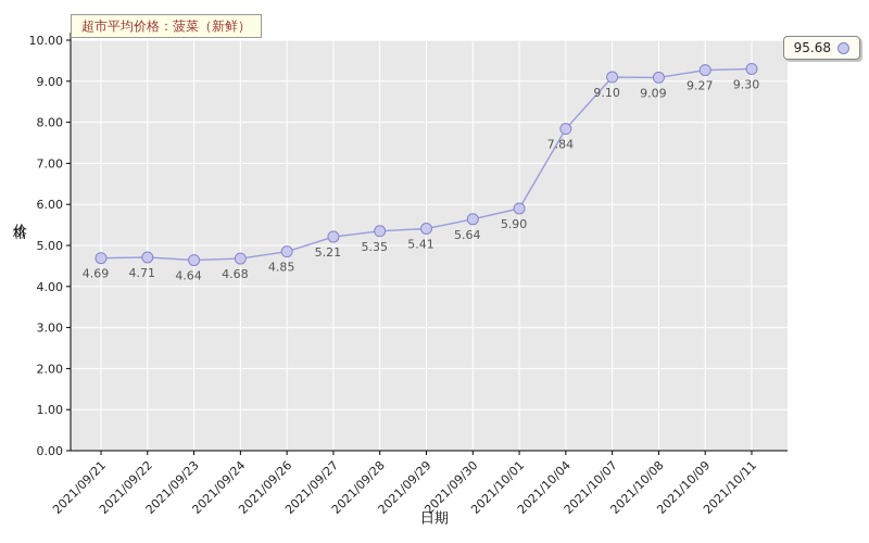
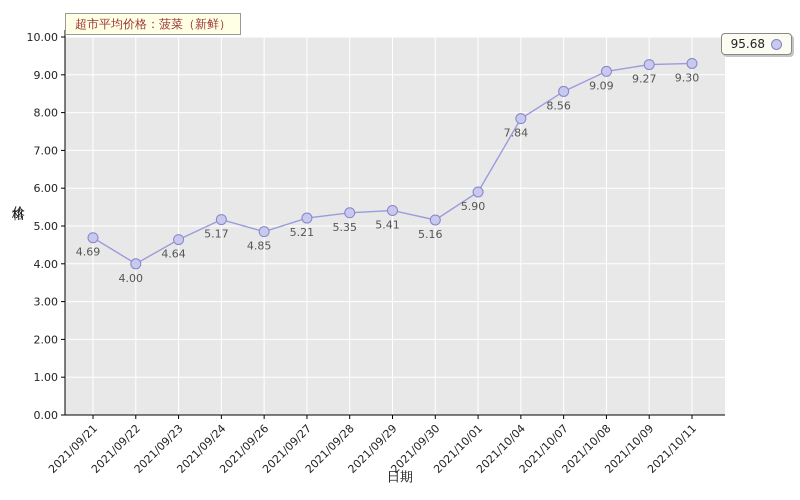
2021/09/22: 4.71 -> 4.00
2021/09/24: 4.68 -> 5.17
2021/09/30: 5.64 -> 5.16
2021/10/07: 9.10 -> 8.56
